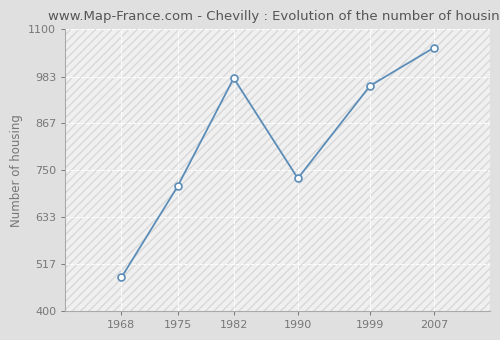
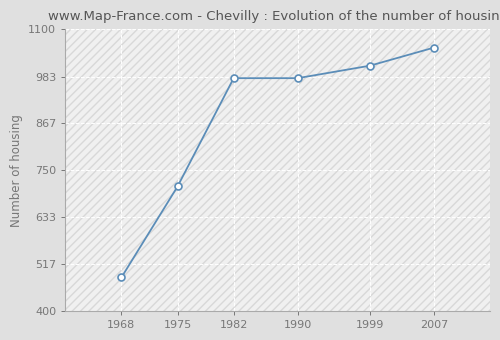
1990: 730 -> 979
1999: 960 -> 1010
